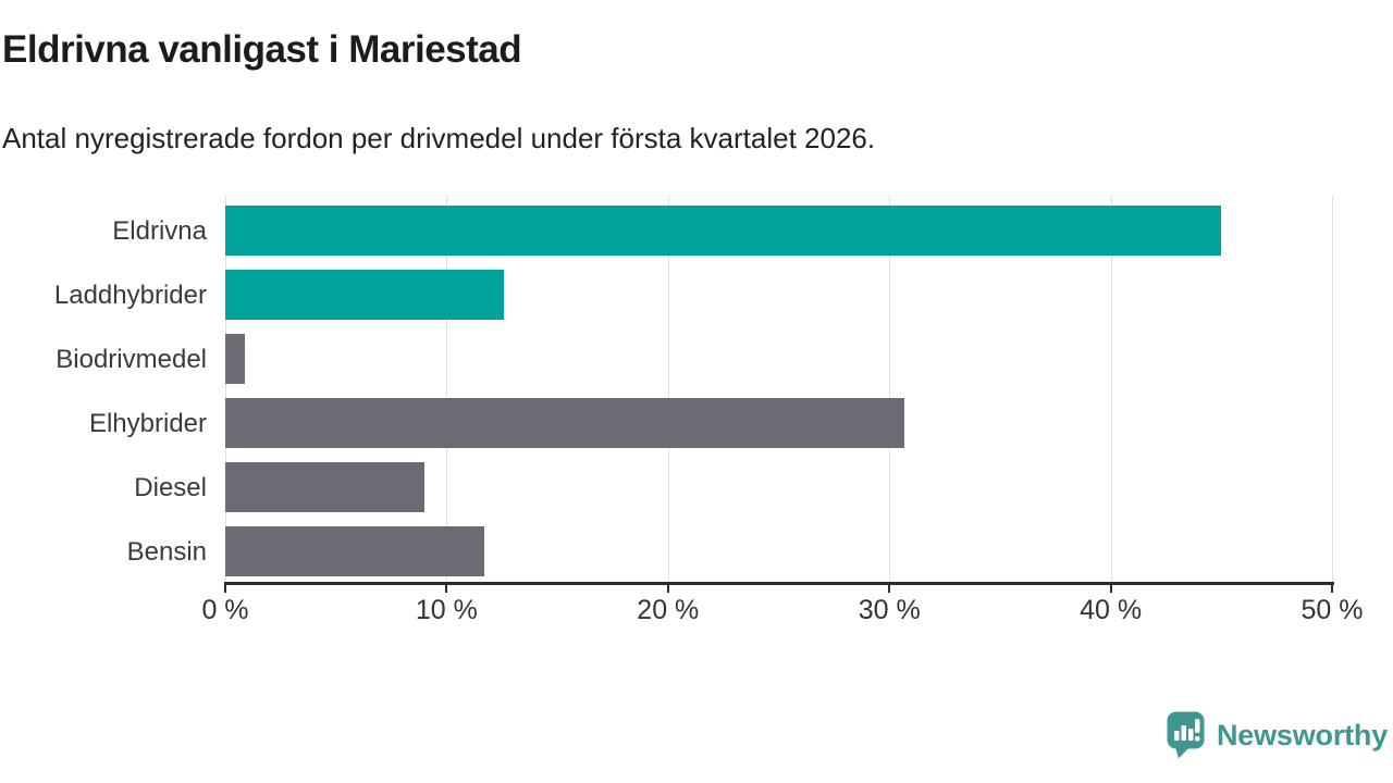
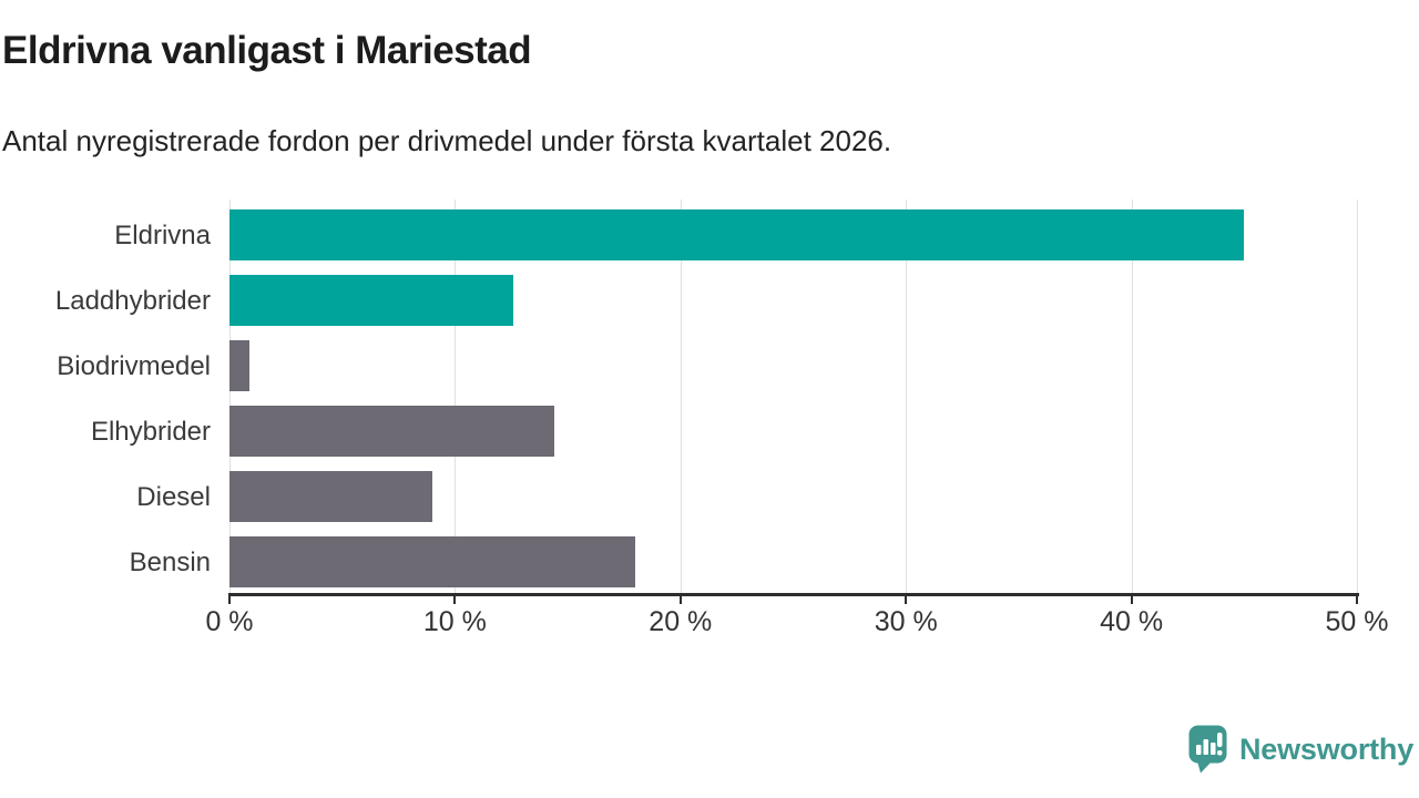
Elhybrider: 30.7% -> 14.4%
Bensin: 11.7% -> 18.0%
